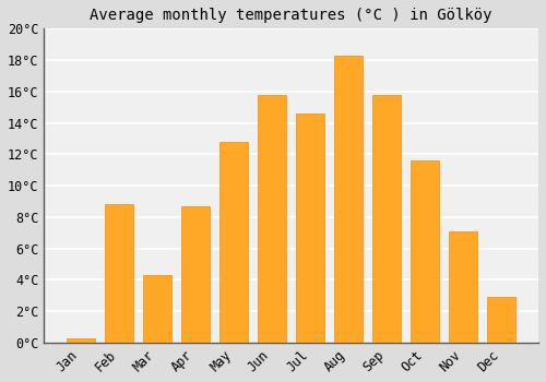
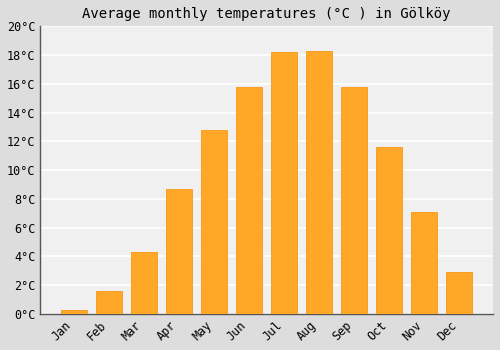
Feb: 8.8°C -> 1.6°C
Jul: 14.6°C -> 18.2°C
